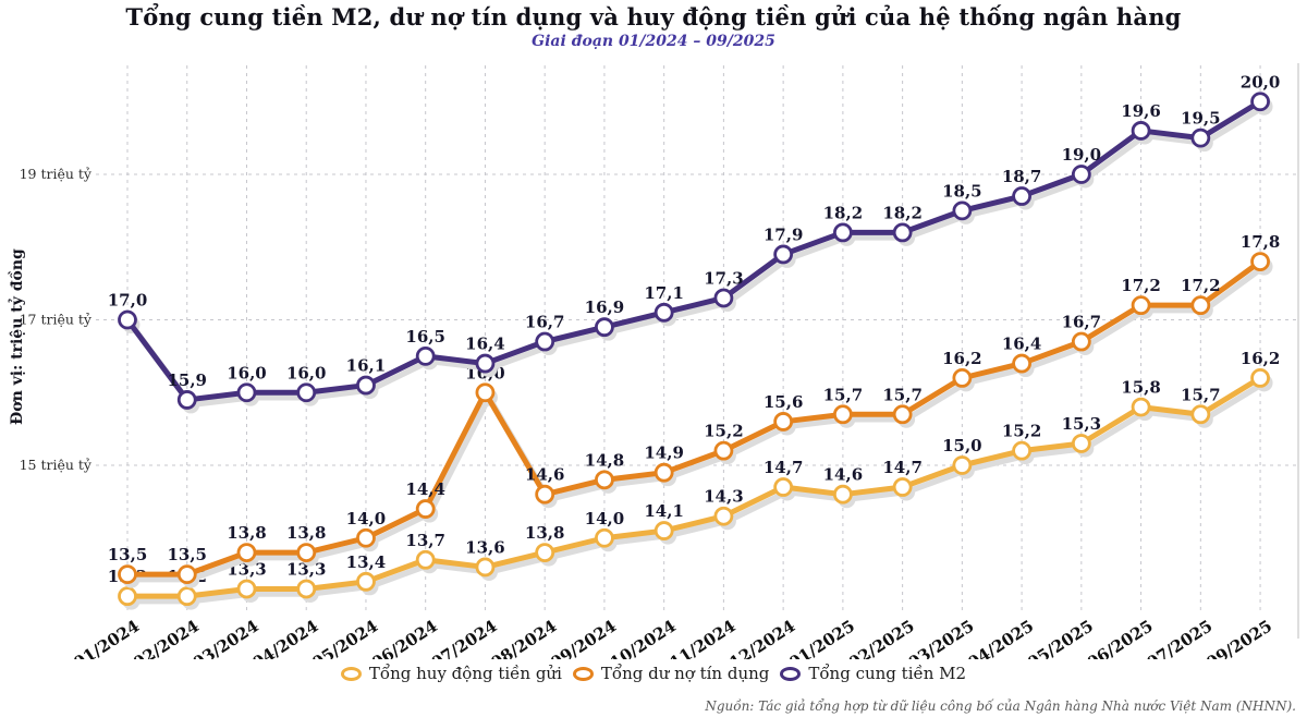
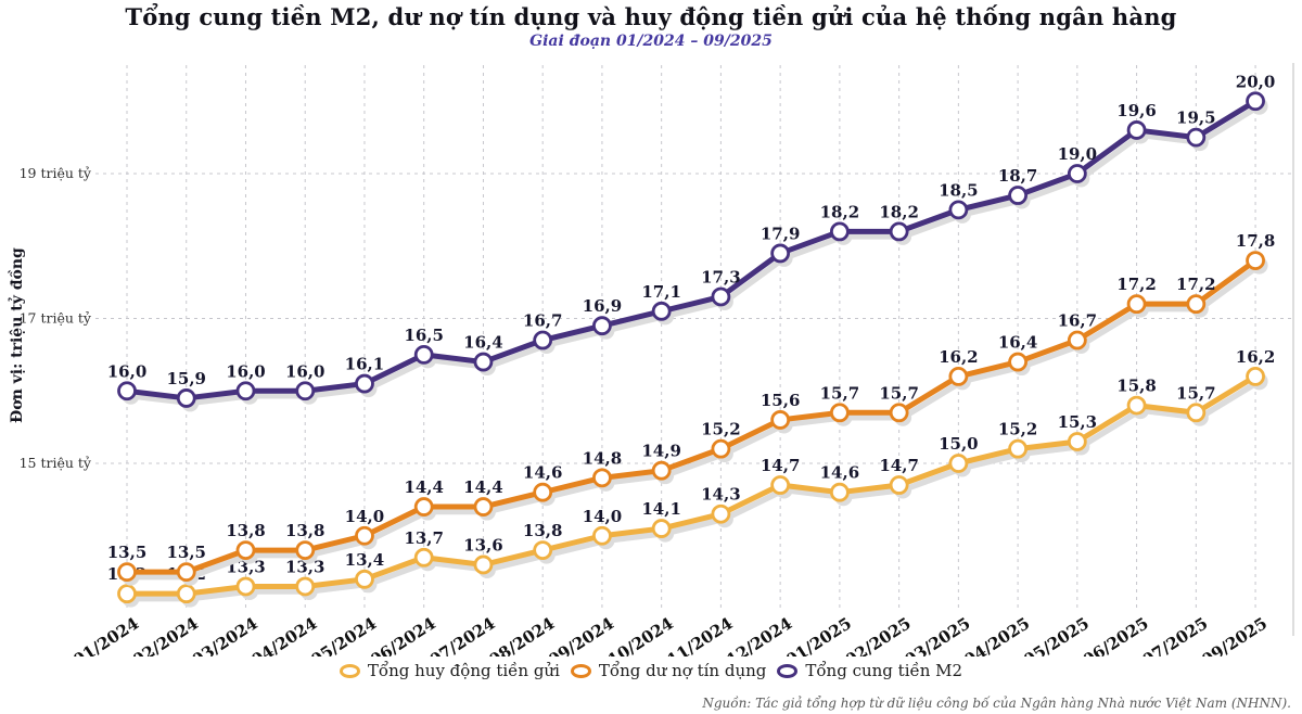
Tổng cung tiền M2/01/2024: 17,0 -> 16,0
Tổng dư nợ tín dụng/07/2024: 16,0 -> 14,4
